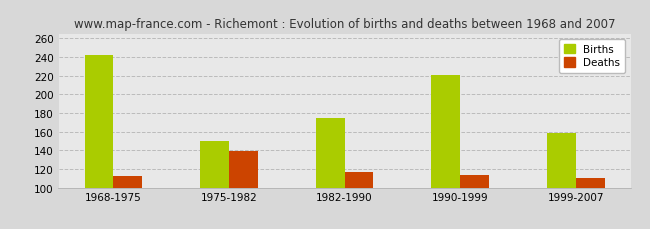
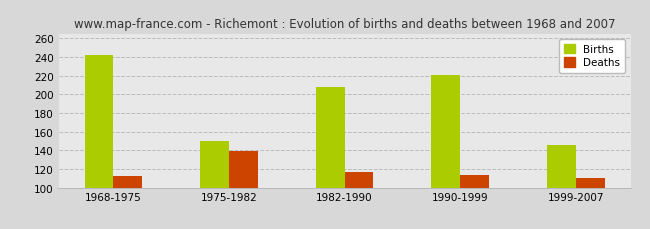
Births/1982-1990: 174 -> 208
Births/1999-2007: 158 -> 146
